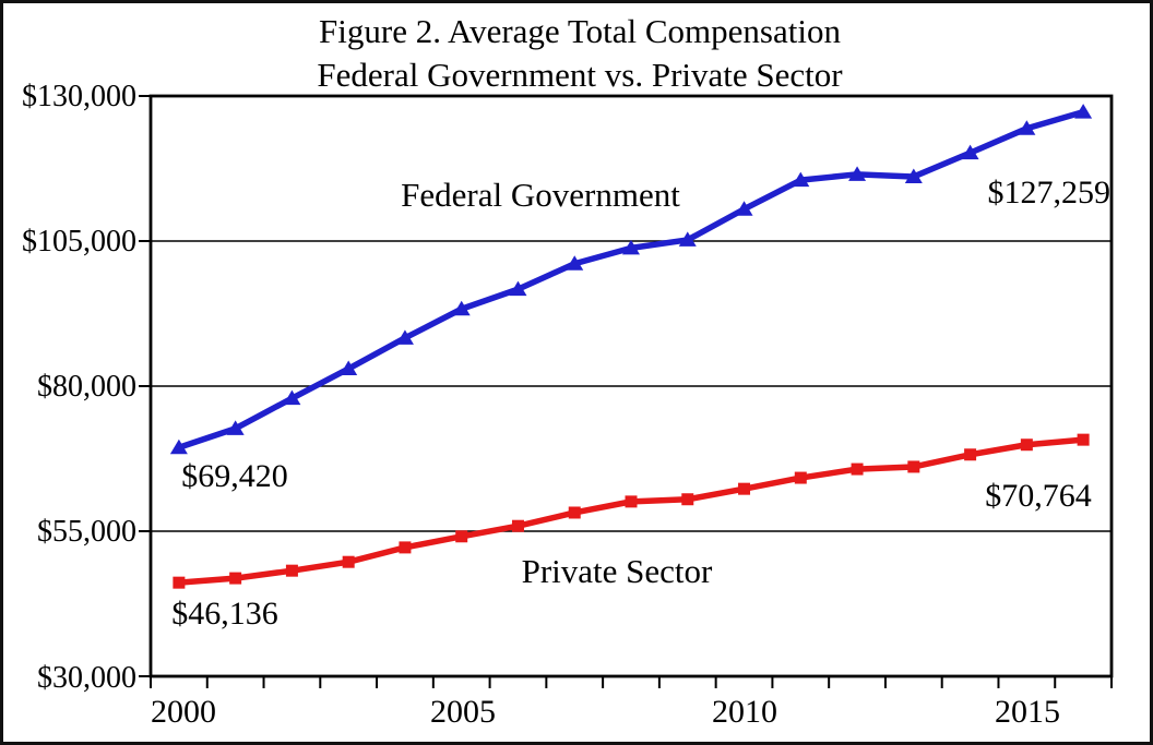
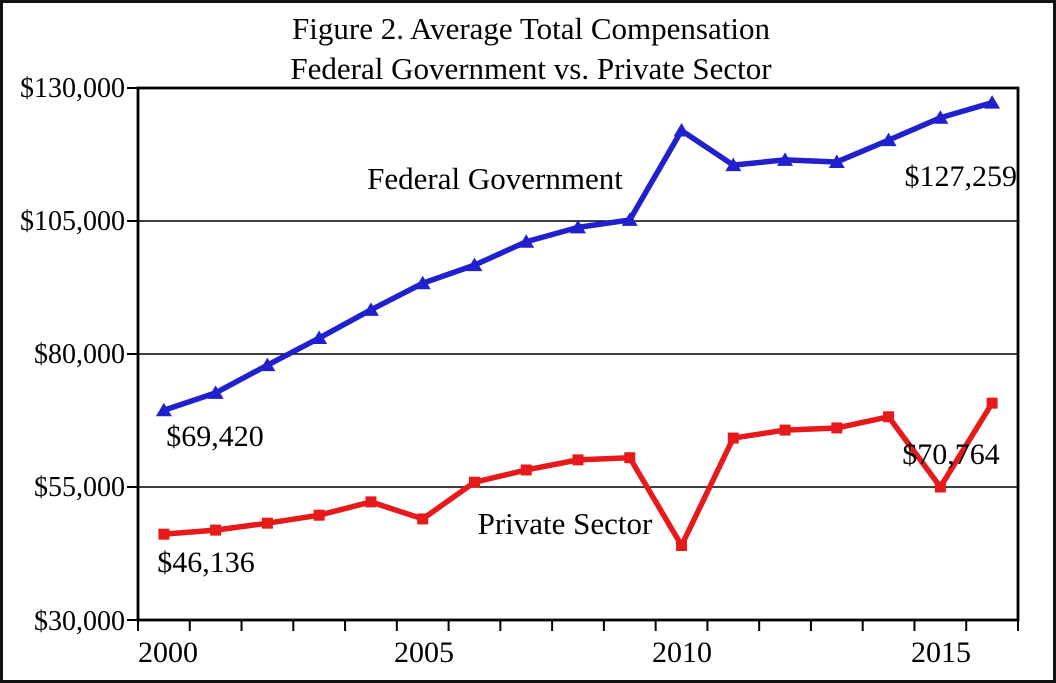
Private Sector/2005: $54000 -> $49000
Federal Government/2010: $110000 -> $122000
Private Sector/2010: $62000 -> $44000
Private Sector/2015: $70000 -> $55000
